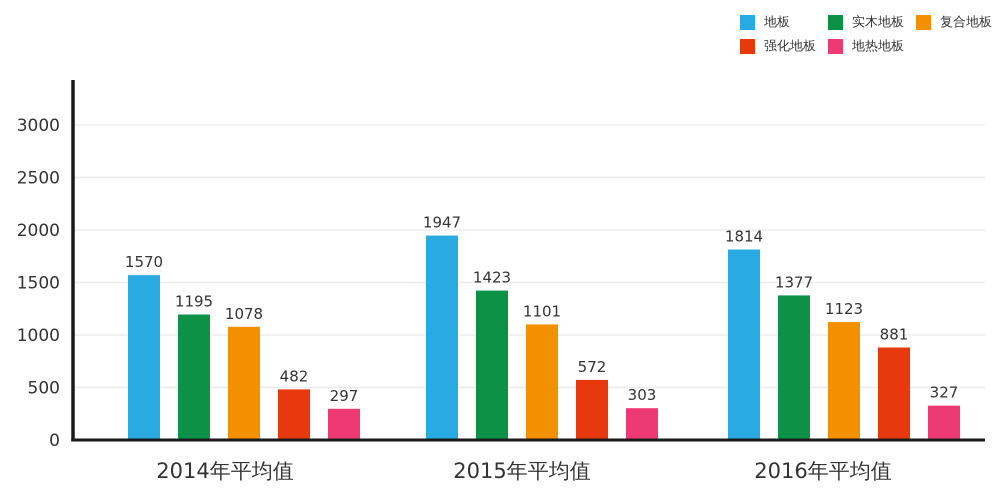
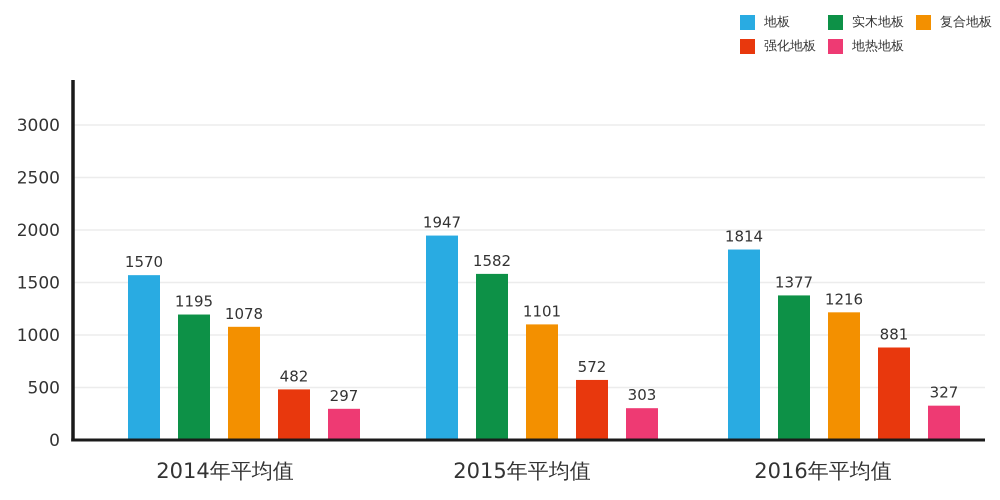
实木地板/2015年平均值: 1423 -> 1582
复合地板/2016年平均值: 1123 -> 1216
